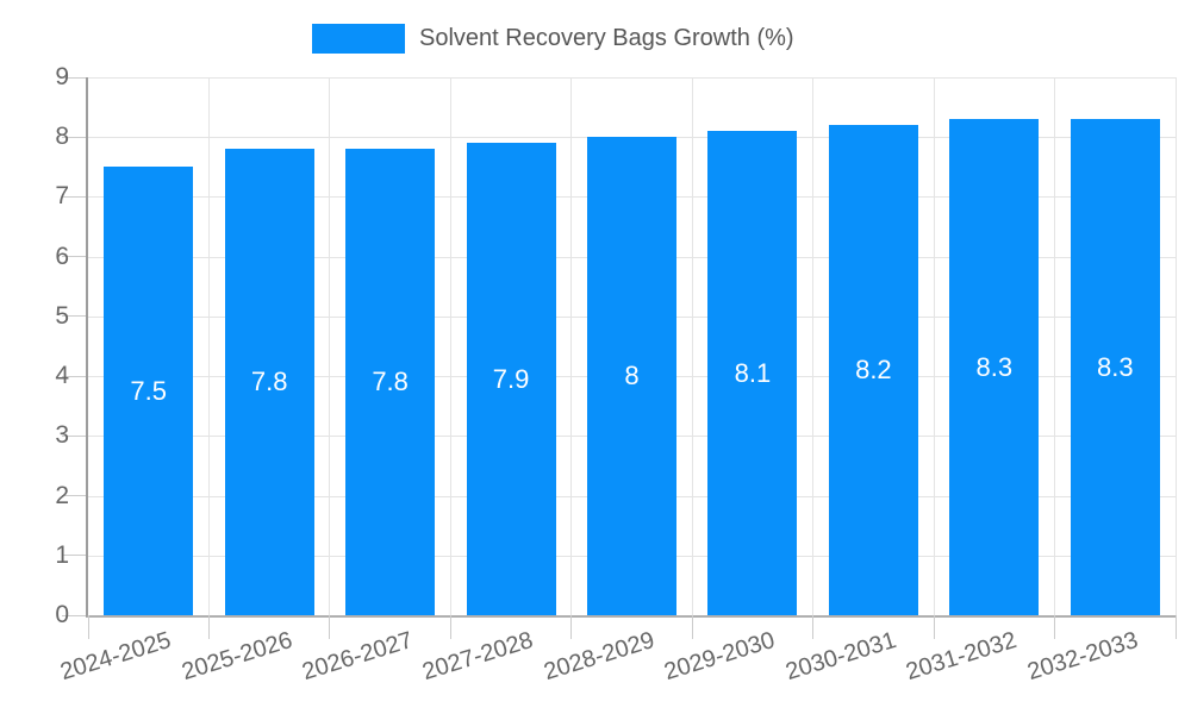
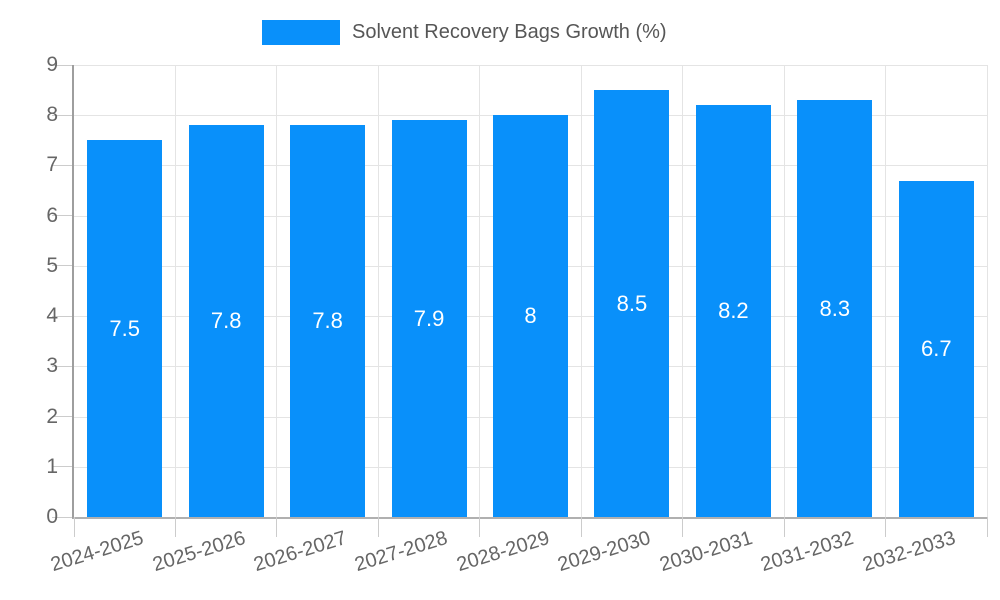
2029-2030: 8.1 -> 8.5
2032-2033: 8.3 -> 6.7
